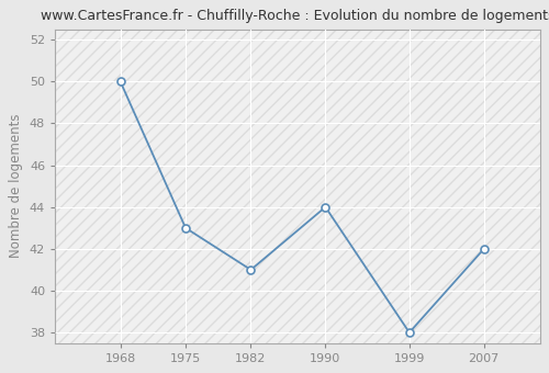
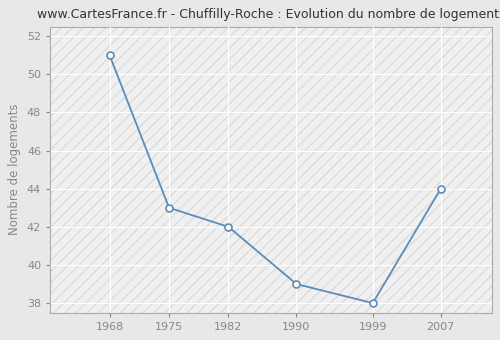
1968: 50 -> 51
1982: 41 -> 42
1990: 44 -> 39
2007: 42 -> 44
